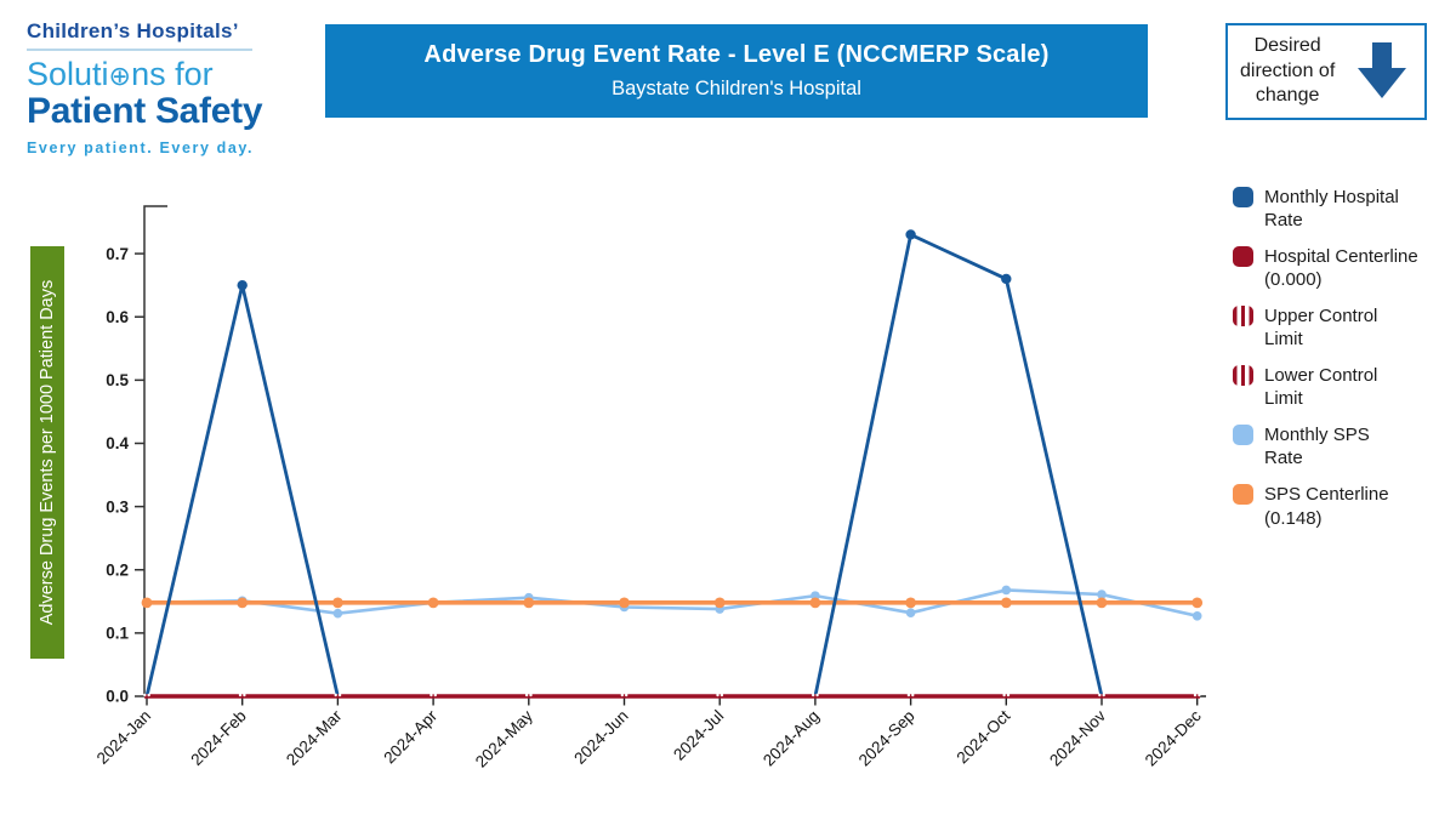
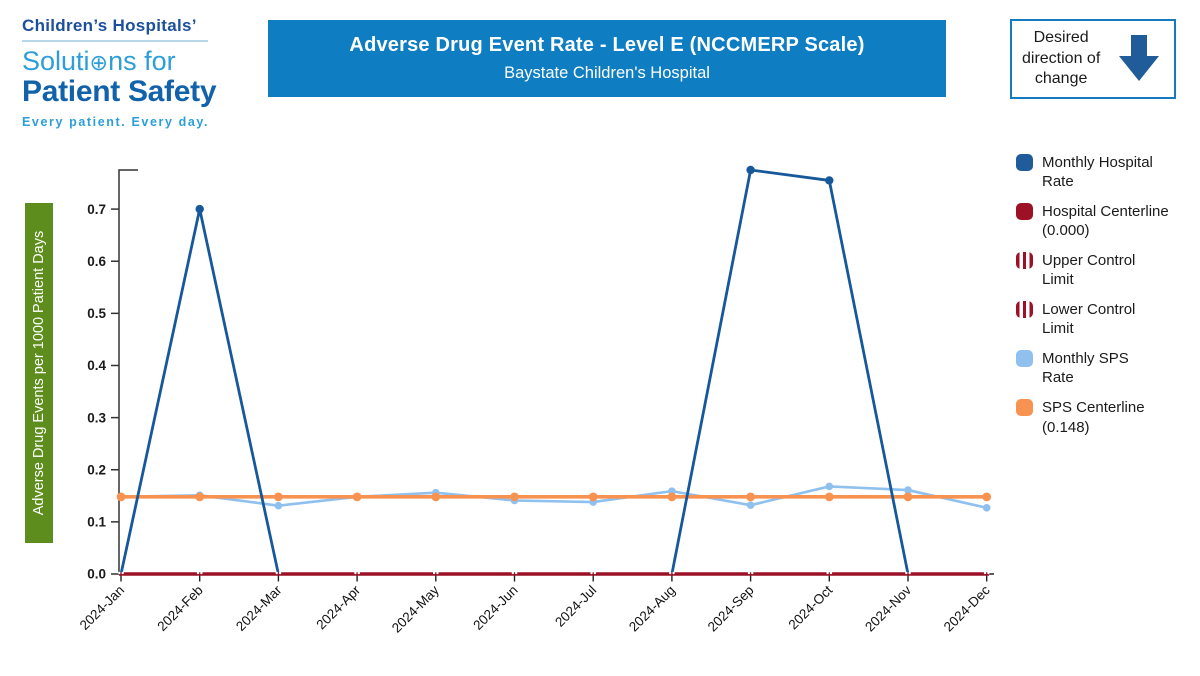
Monthly Hospital Rate/2024-Feb: 0.65 -> 0.70
Monthly Hospital Rate/2024-Sep: 0.73 -> 0.78
Monthly Hospital Rate/2024-Oct: 0.66 -> 0.76
